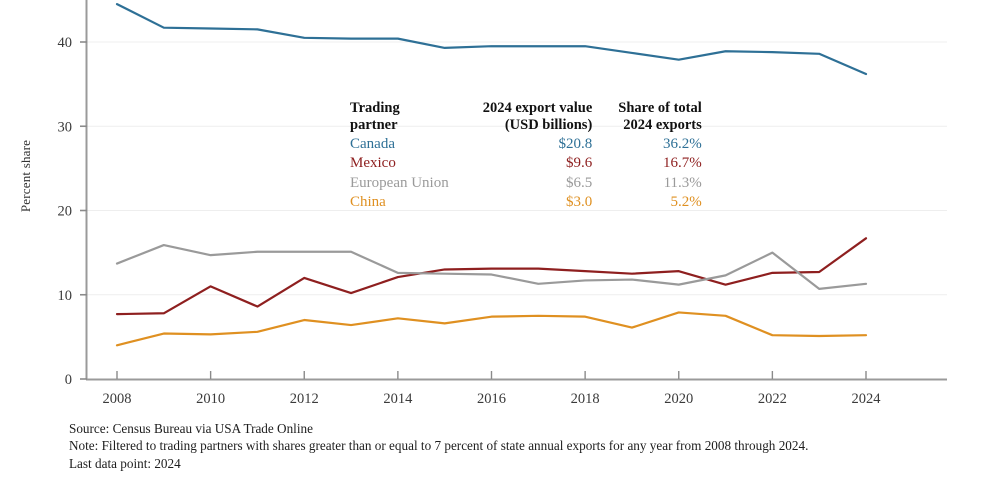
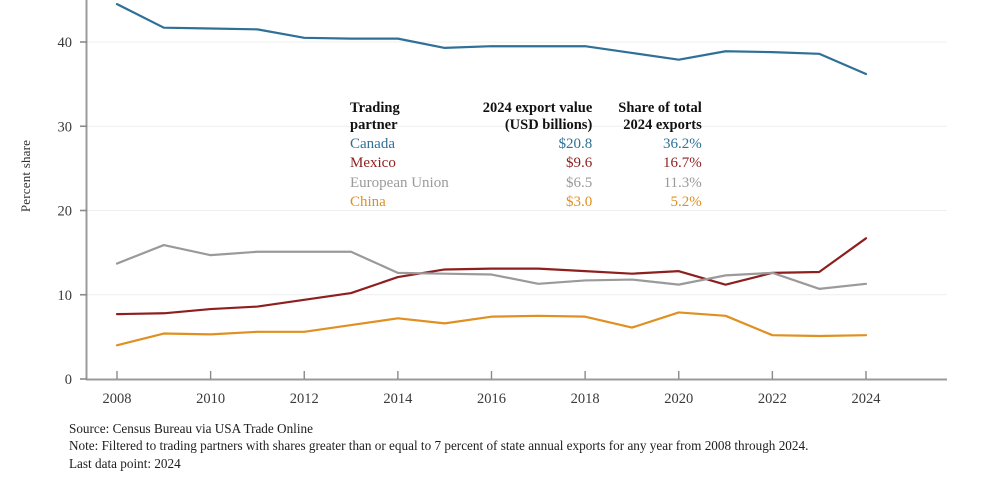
Mexico/2010: 11 -> 8
Mexico/2012: 12 -> 9
China/2012: 7 -> 6
European Union/2022: 15 -> 13
